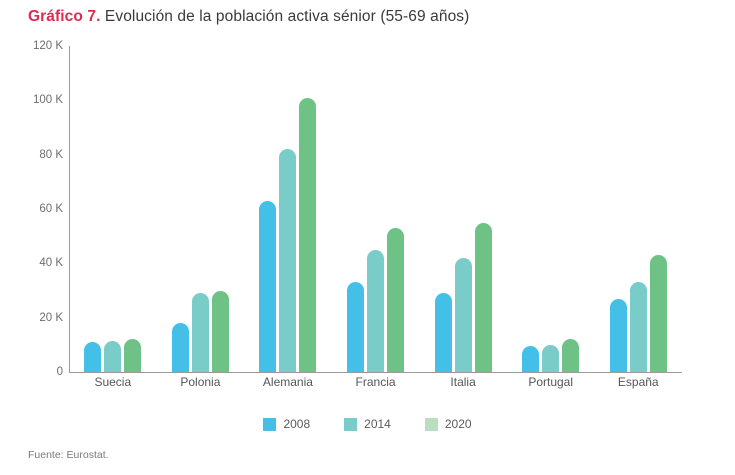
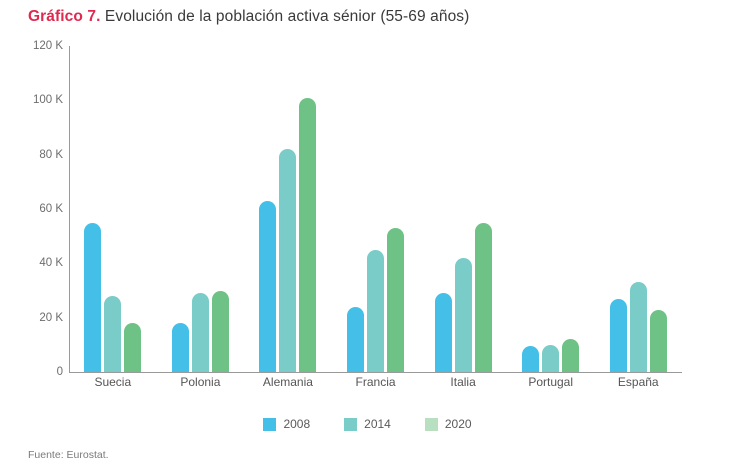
2008/Suecia: 11K -> 55K
2014/Suecia: 12K -> 28K
2020/Suecia: 12K -> 18K
2008/Francia: 33K -> 24K
2020/España: 43K -> 23K
